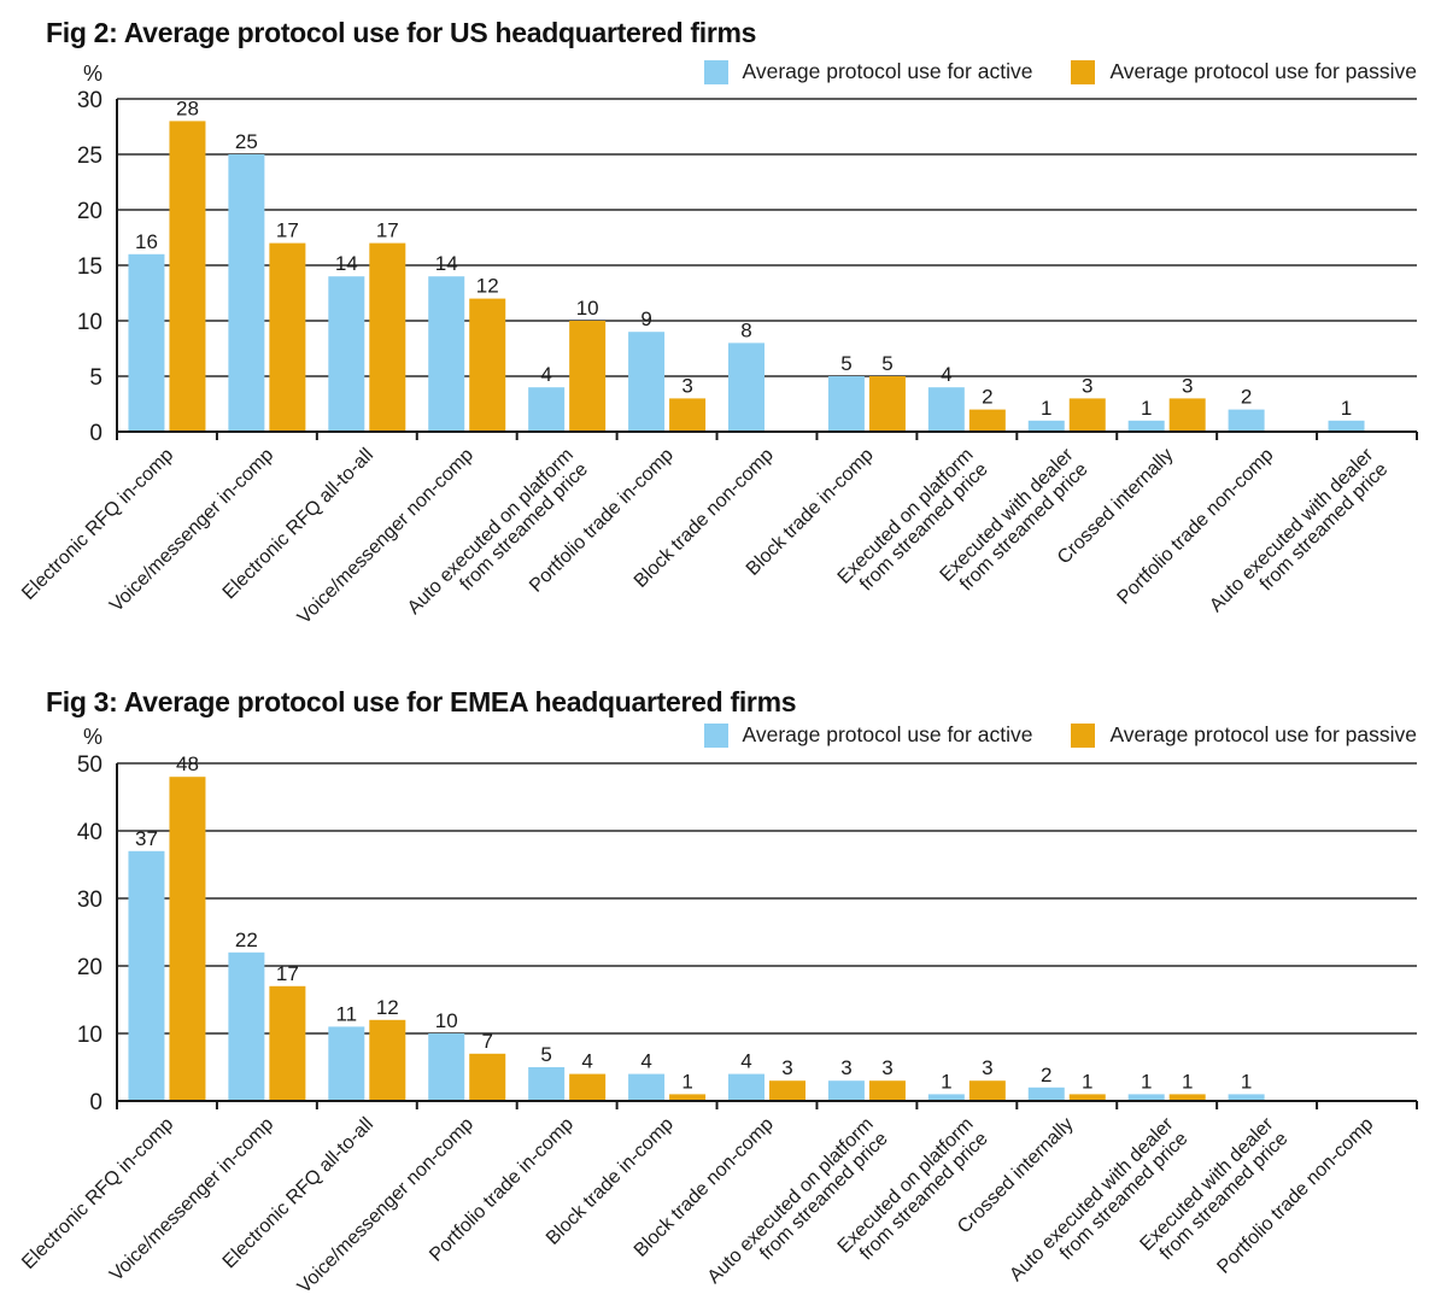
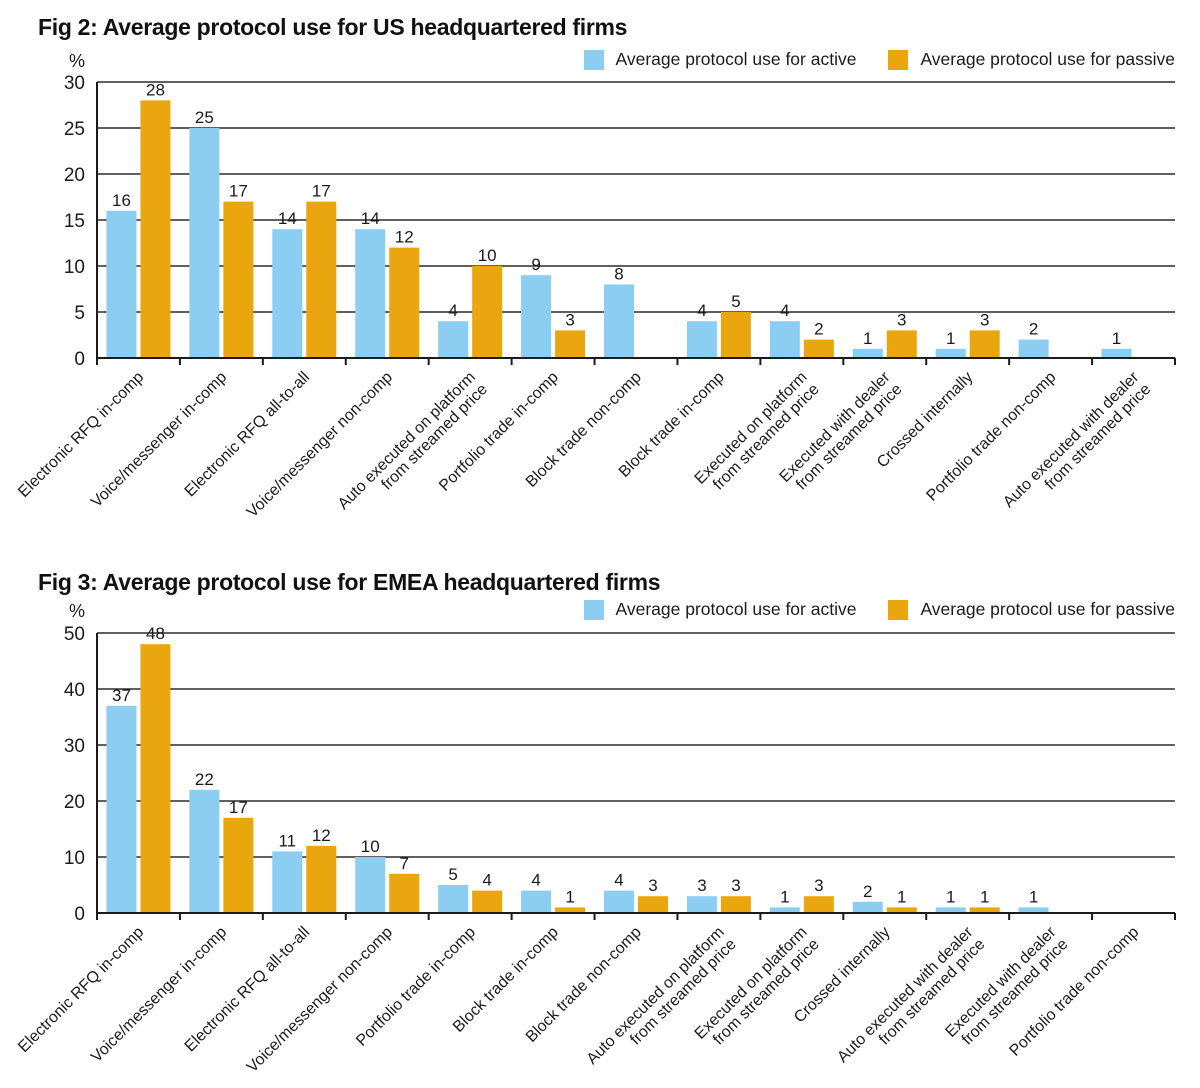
Fig 2: Average protocol use for US headquartered firms/Average protocol use for active/Block trade in-comp: 5 -> 4
